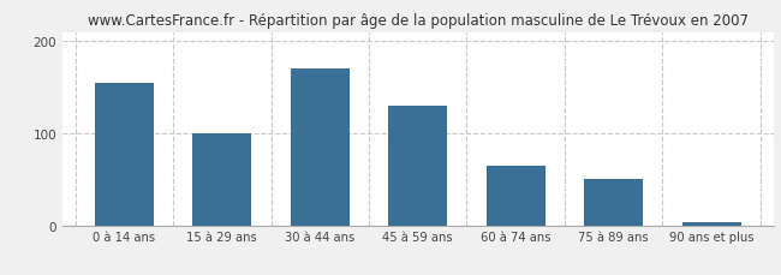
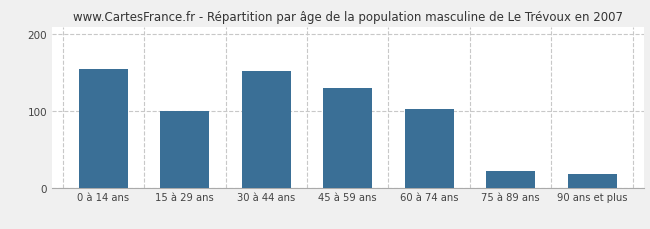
30 à 44 ans: 170 -> 152
60 à 74 ans: 65 -> 102
75 à 89 ans: 50 -> 22
90 ans et plus: 3 -> 18
